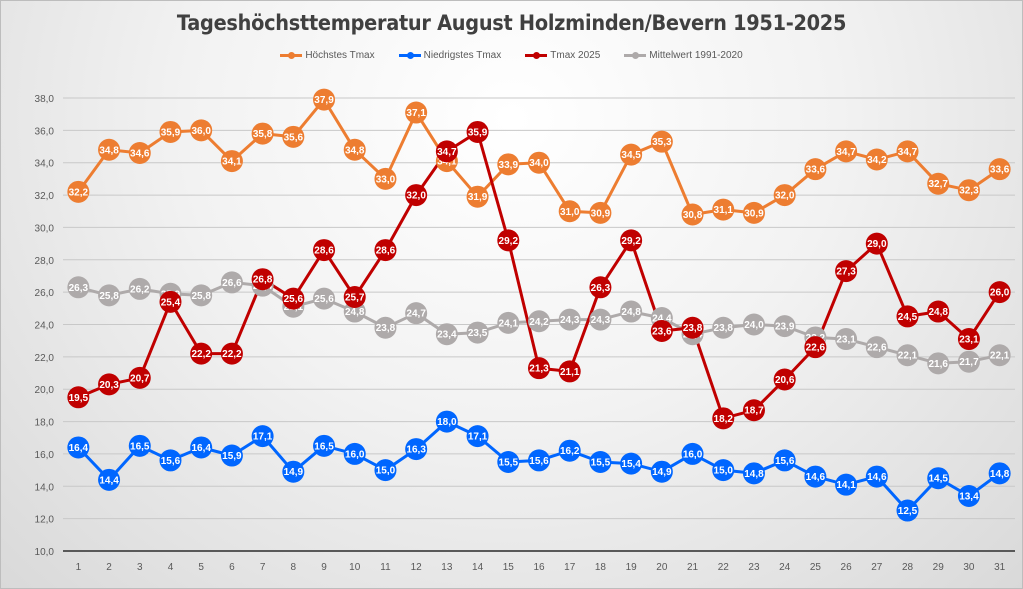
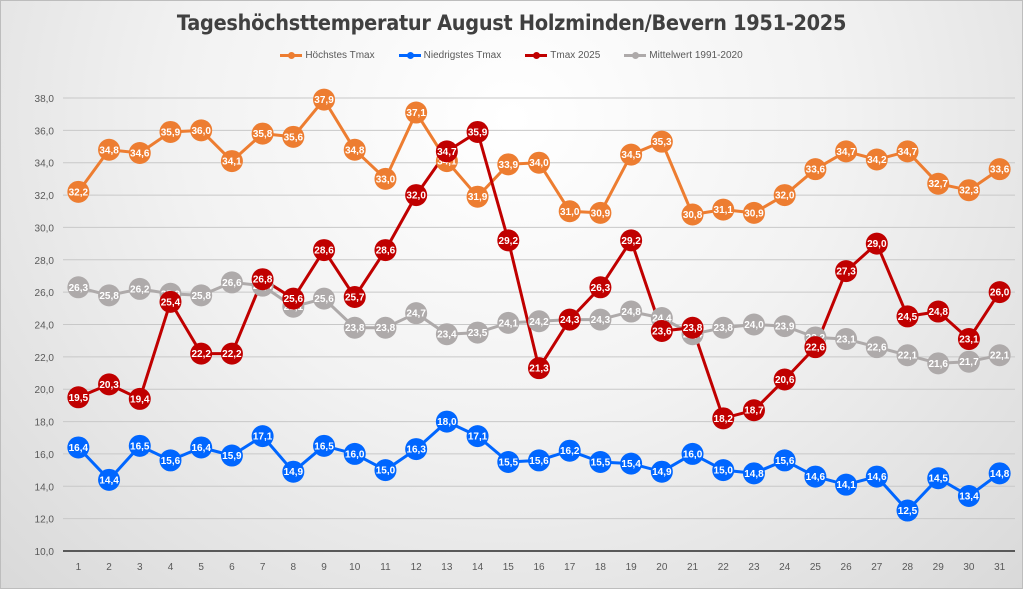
Tmax 2025/3: 20,7 -> 19,4
Mittelwert 1991-2020/10: 24,8 -> 23,8
Tmax 2025/17: 21,1 -> 24,3
